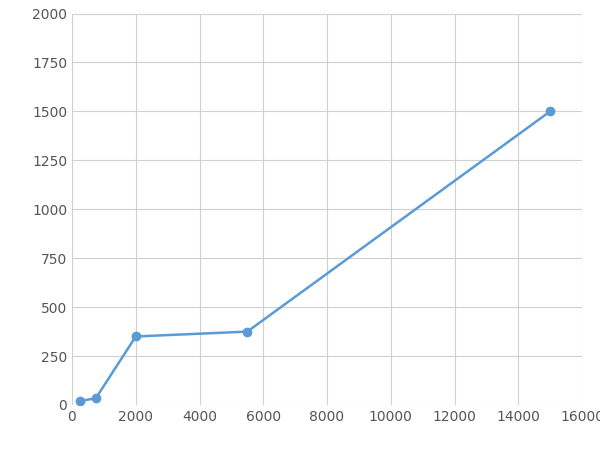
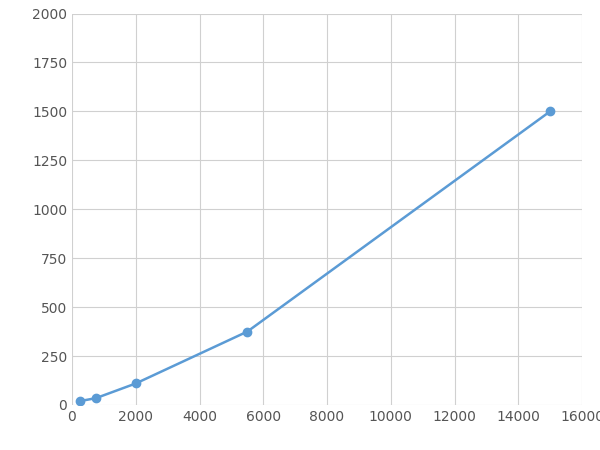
2000: 350 -> 110
